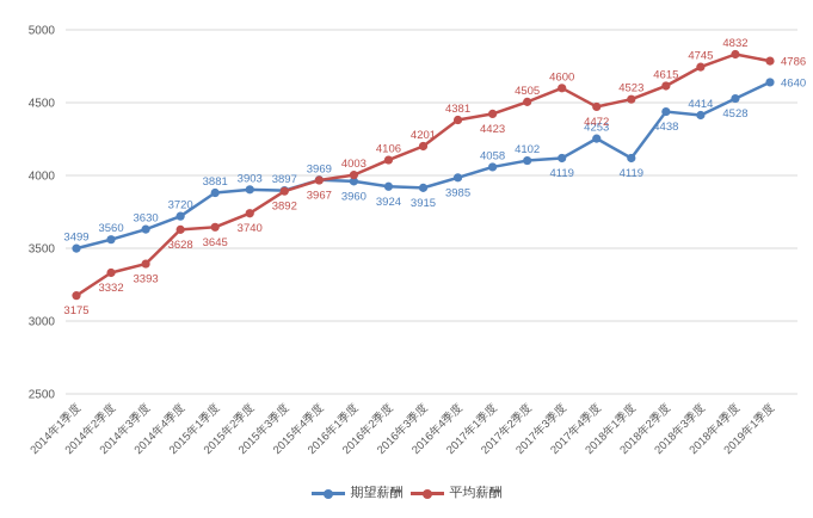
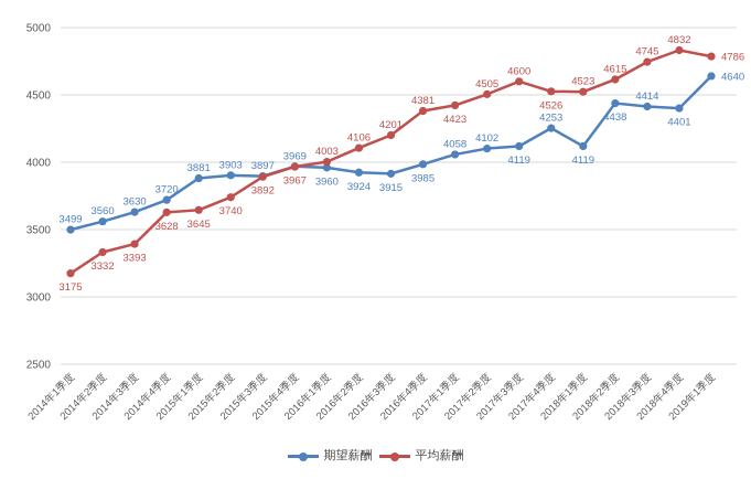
平均薪酬/2017年4季度: 4472 -> 4526
期望薪酬/2018年4季度: 4528 -> 4401
